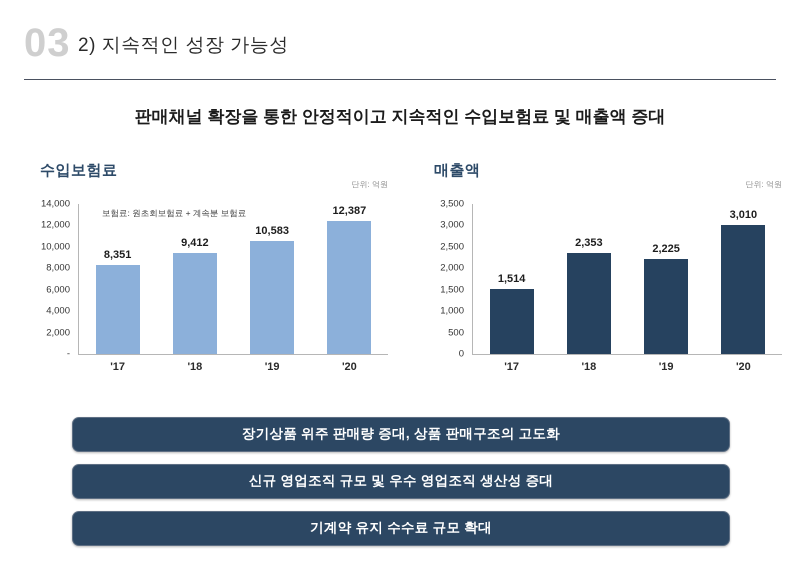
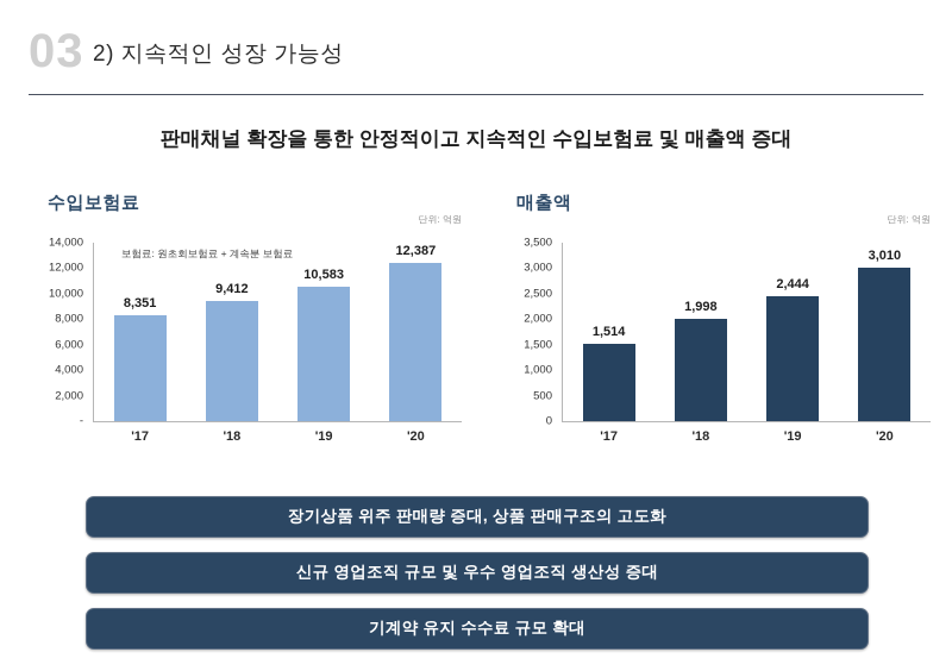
매출액/'18: 2,353 -> 1,998
매출액/'19: 2,225 -> 2,444
